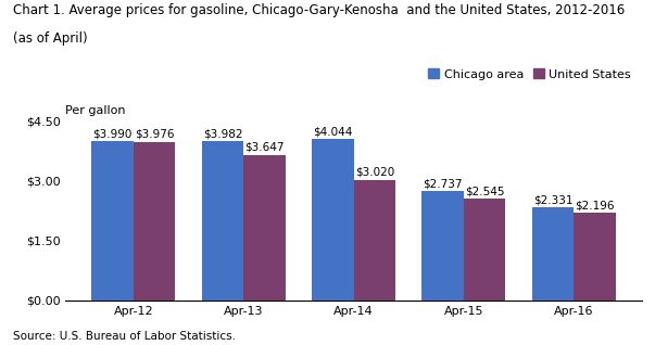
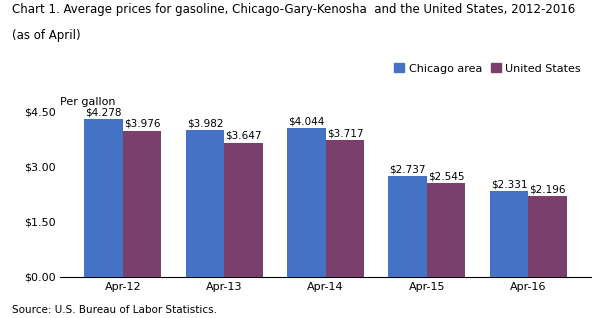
Chicago area/Apr-12: $3.990 -> $4.278
United States/Apr-14: $3.020 -> $3.717
